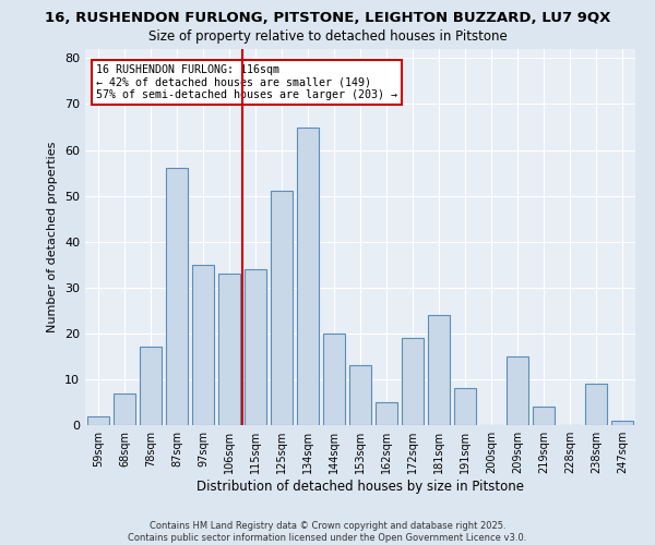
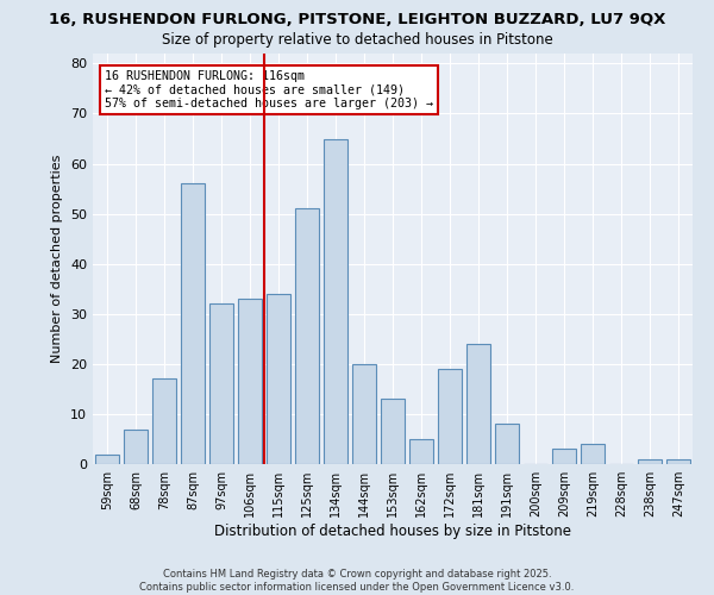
97sqm: 35 -> 32
209sqm: 15 -> 3
238sqm: 9 -> 1
